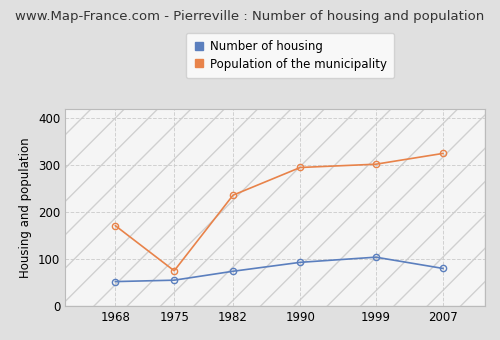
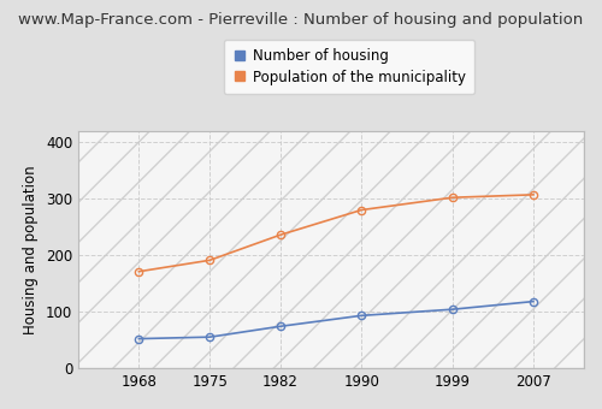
Population of the municipality/1975: 75 -> 191
Population of the municipality/1990: 295 -> 280
Number of housing/2007: 80 -> 118
Population of the municipality/2007: 325 -> 307
